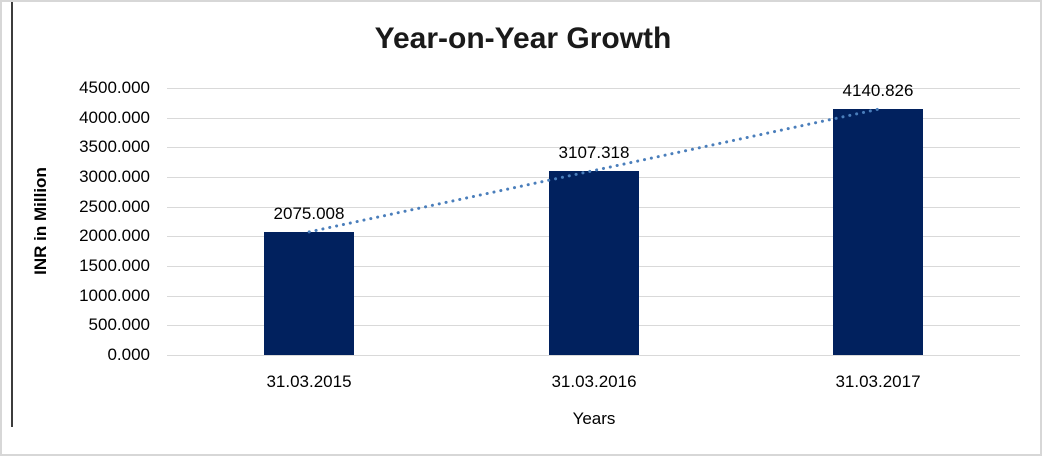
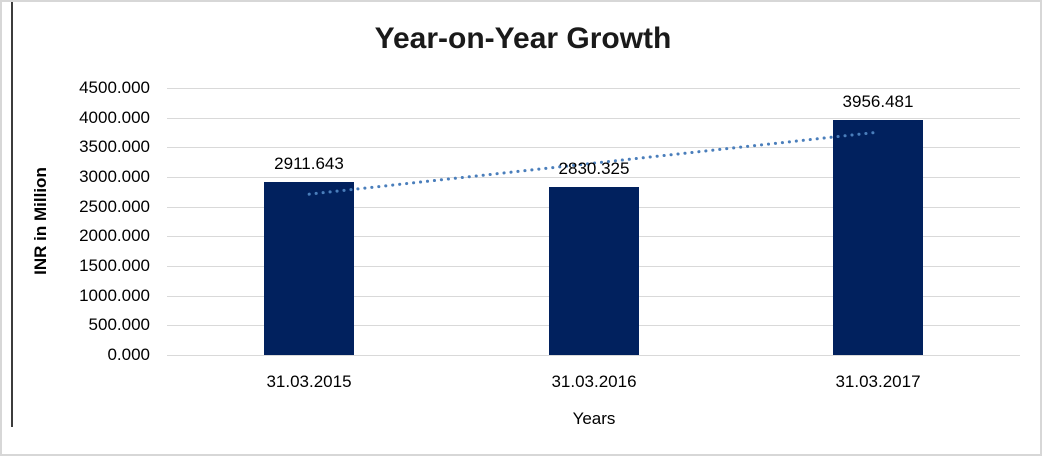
31.03.2015: 2075.008 -> 2911.643
31.03.2016: 3107.318 -> 2830.325
31.03.2017: 4140.826 -> 3956.481
